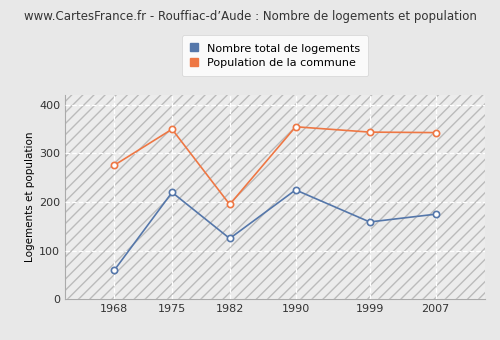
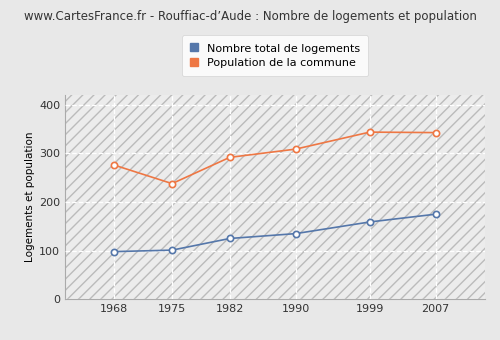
Nombre total de logements/1968: 60 -> 98
Nombre total de logements/1975: 220 -> 101
Population de la commune/1975: 350 -> 238
Population de la commune/1982: 195 -> 292
Nombre total de logements/1990: 225 -> 135
Population de la commune/1990: 355 -> 309
